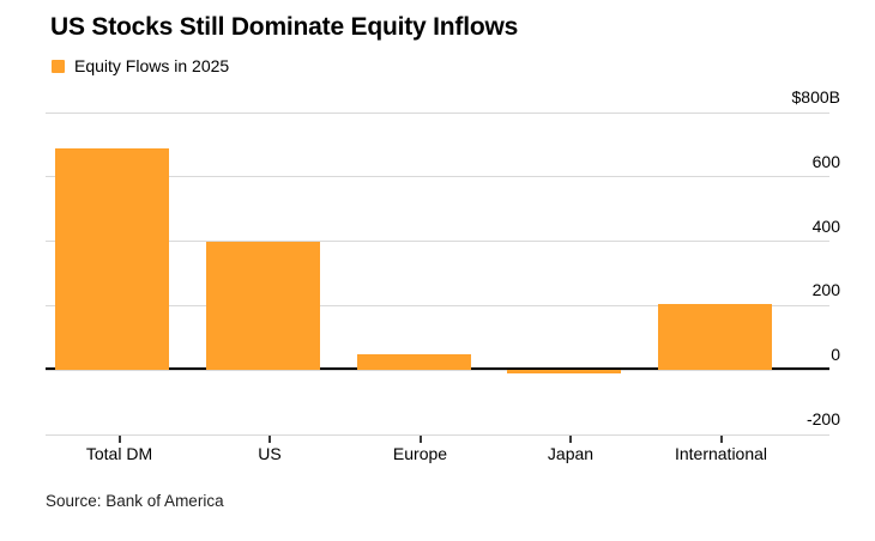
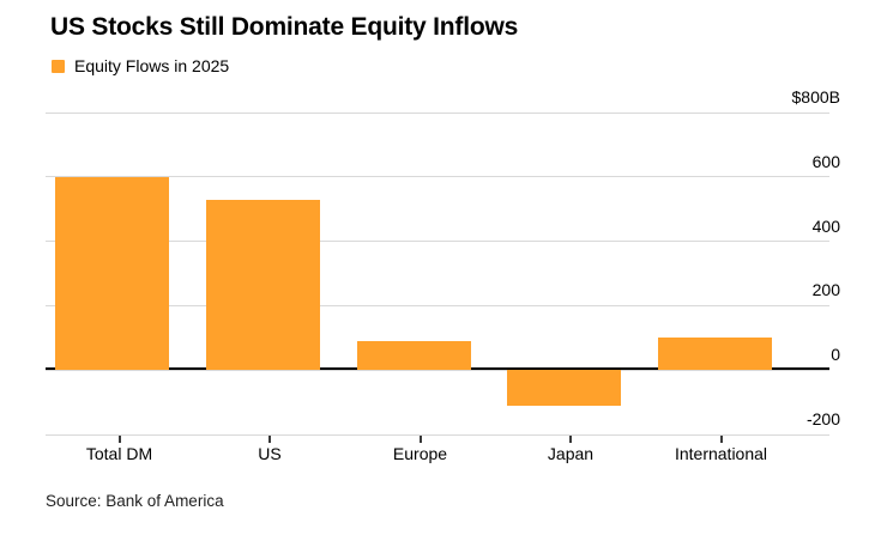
Total DM: $690B -> $600B
US: $400B -> $530B
Europe: $50B -> $90B
Japan: -$10B -> -$110B
International: $200B -> $100B
